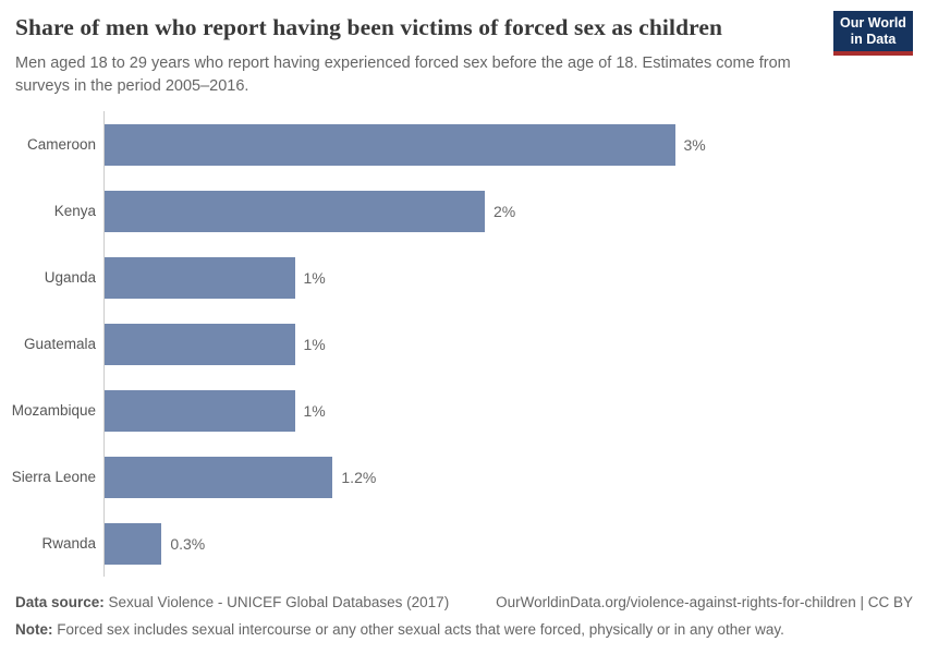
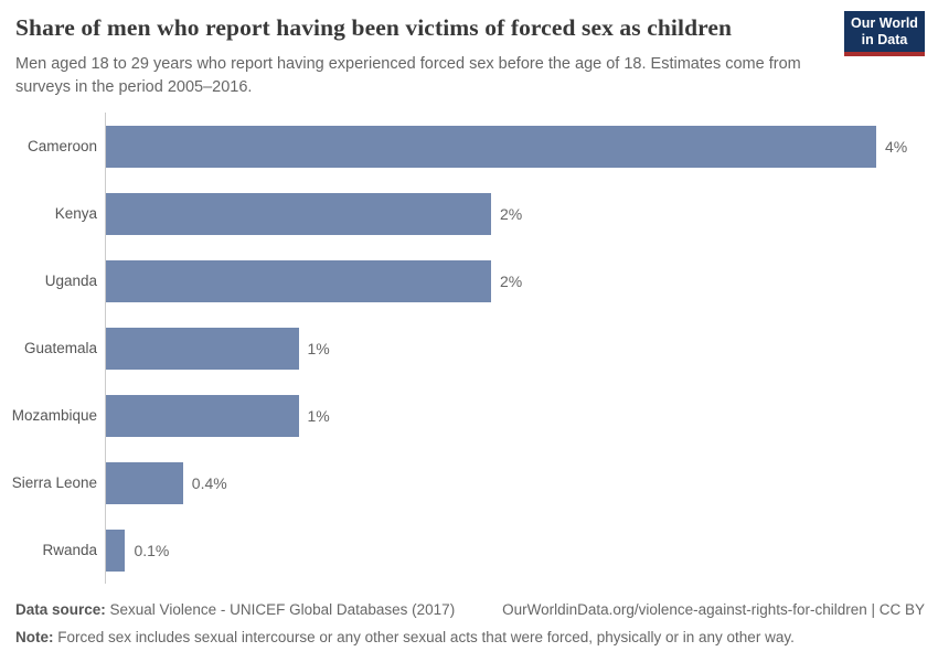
Cameroon: 3% -> 4%
Uganda: 1% -> 2%
Sierra Leone: 1.2% -> 0.4%
Rwanda: 0.3% -> 0.1%
